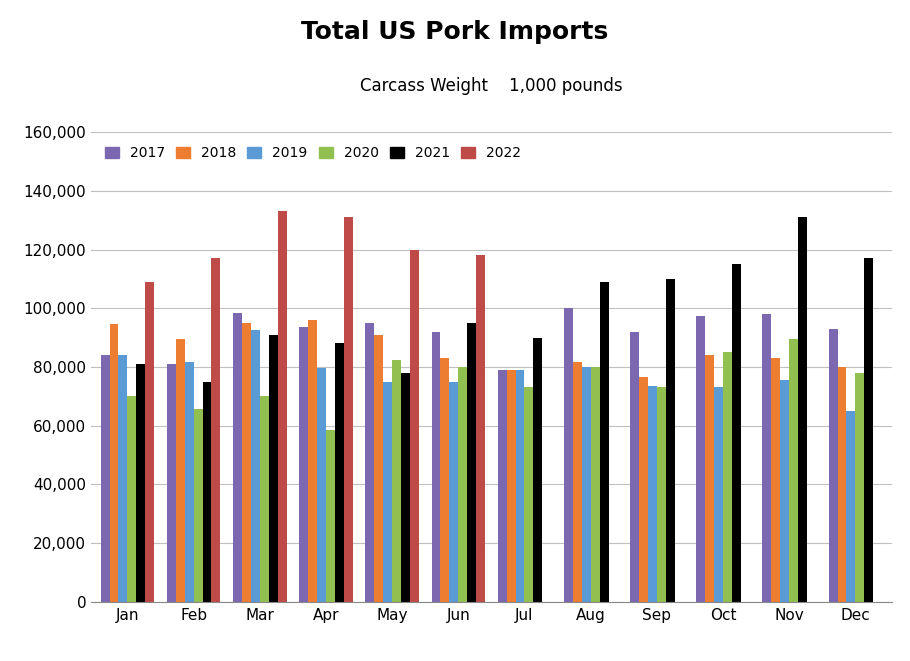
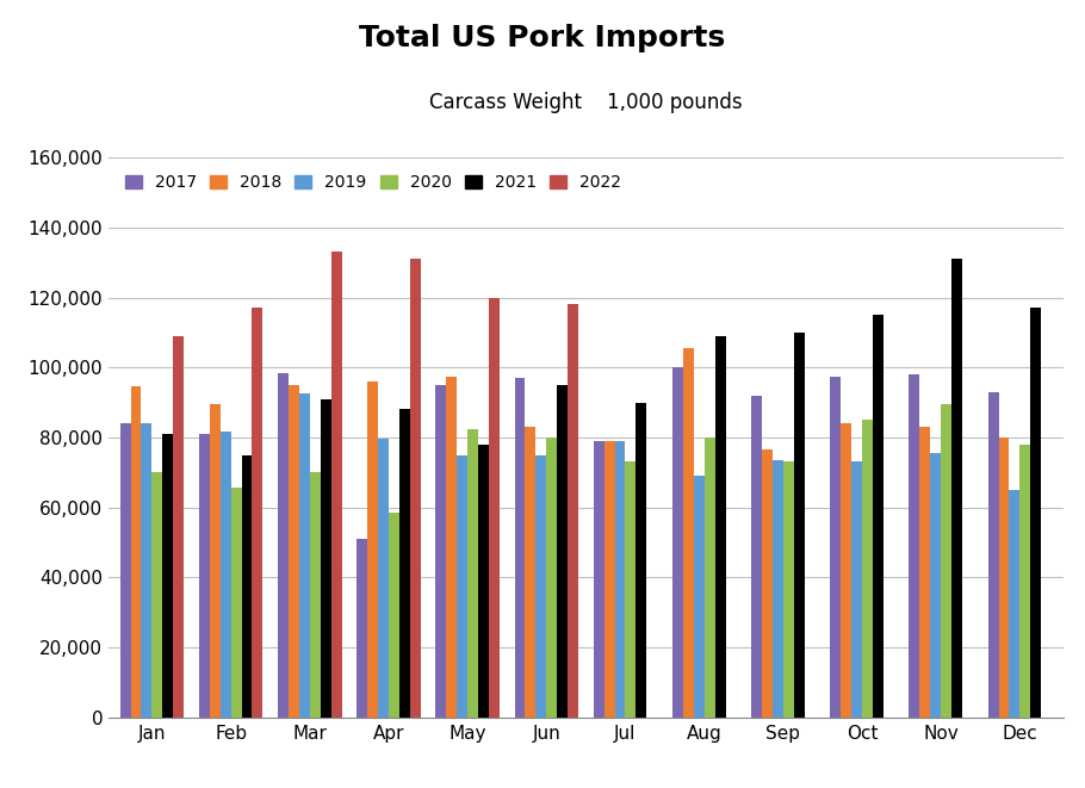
2017/Apr: 93,500 -> 51,000
2018/May: 91,000 -> 97,500
2017/Jun: 92,000 -> 97,000
2018/Aug: 81,500 -> 105,500
2019/Aug: 80,000 -> 69,000
